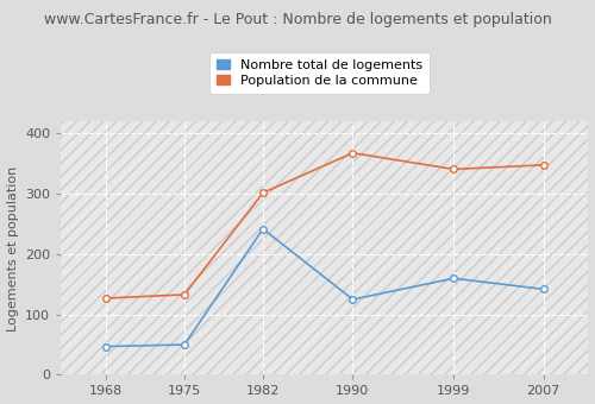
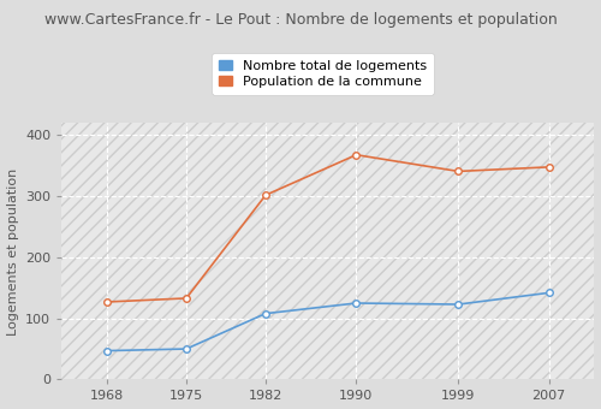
Nombre total de logements/1982: 242 -> 108
Nombre total de logements/1999: 160 -> 123
